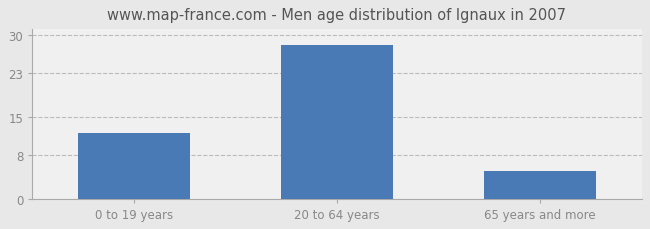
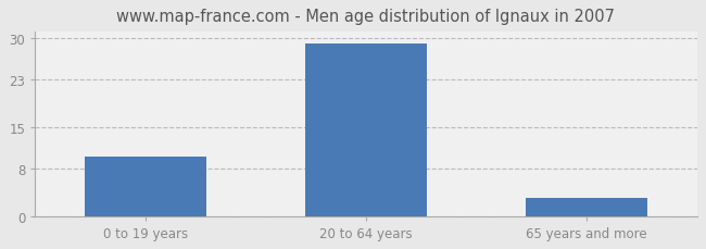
0 to 19 years: 12 -> 10
20 to 64 years: 28 -> 29
65 years and more: 5 -> 3
